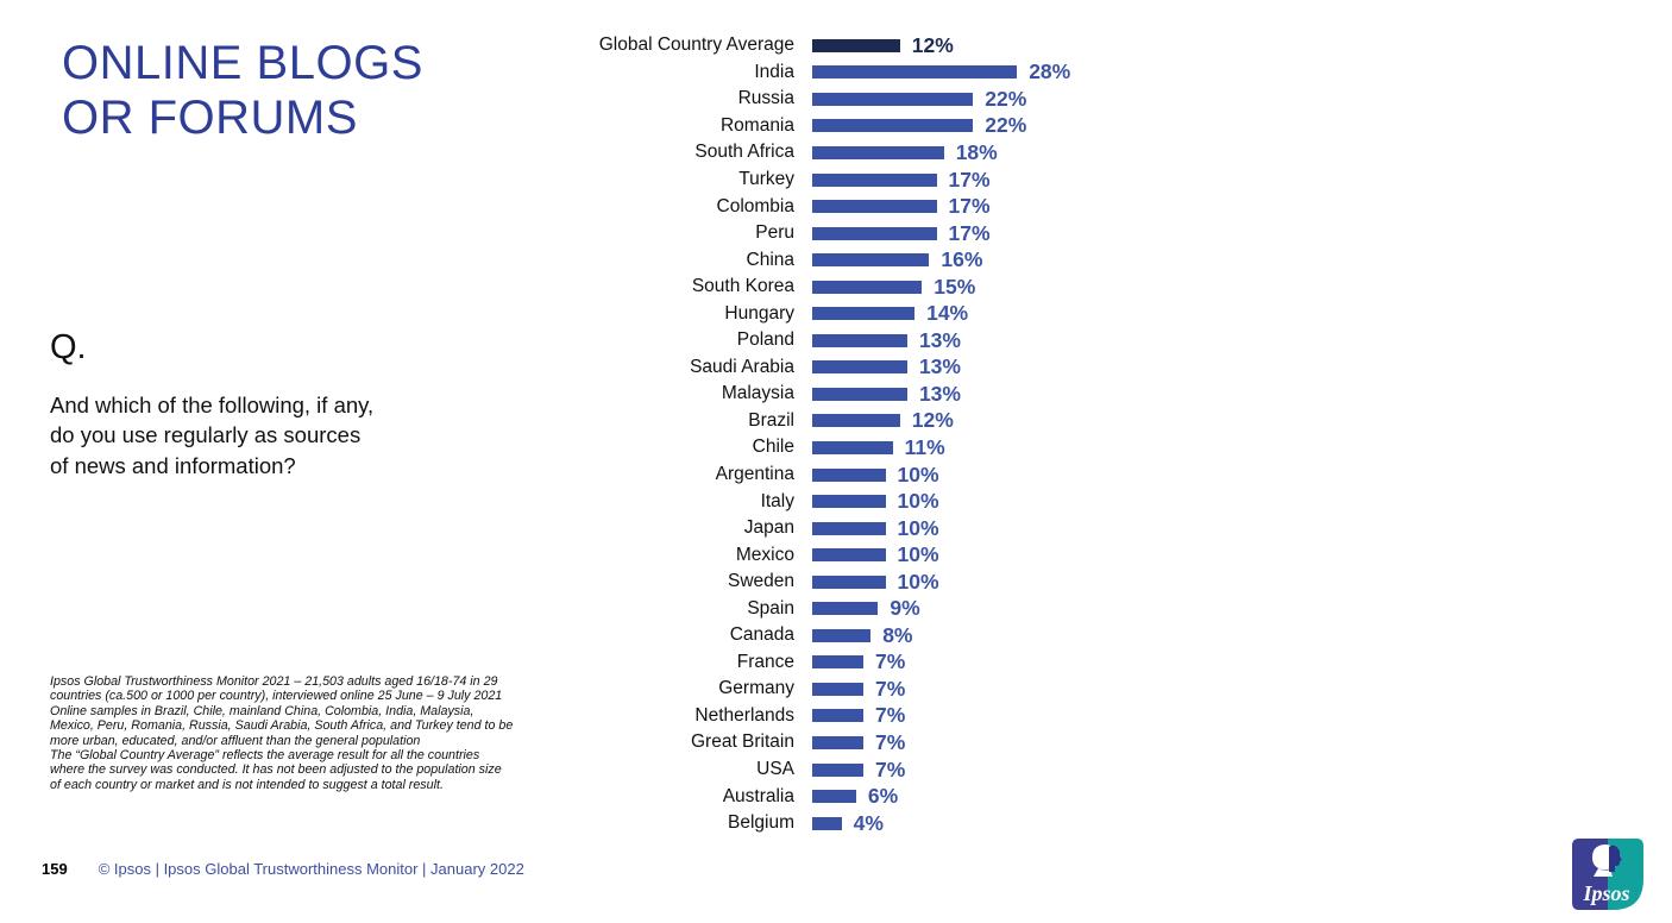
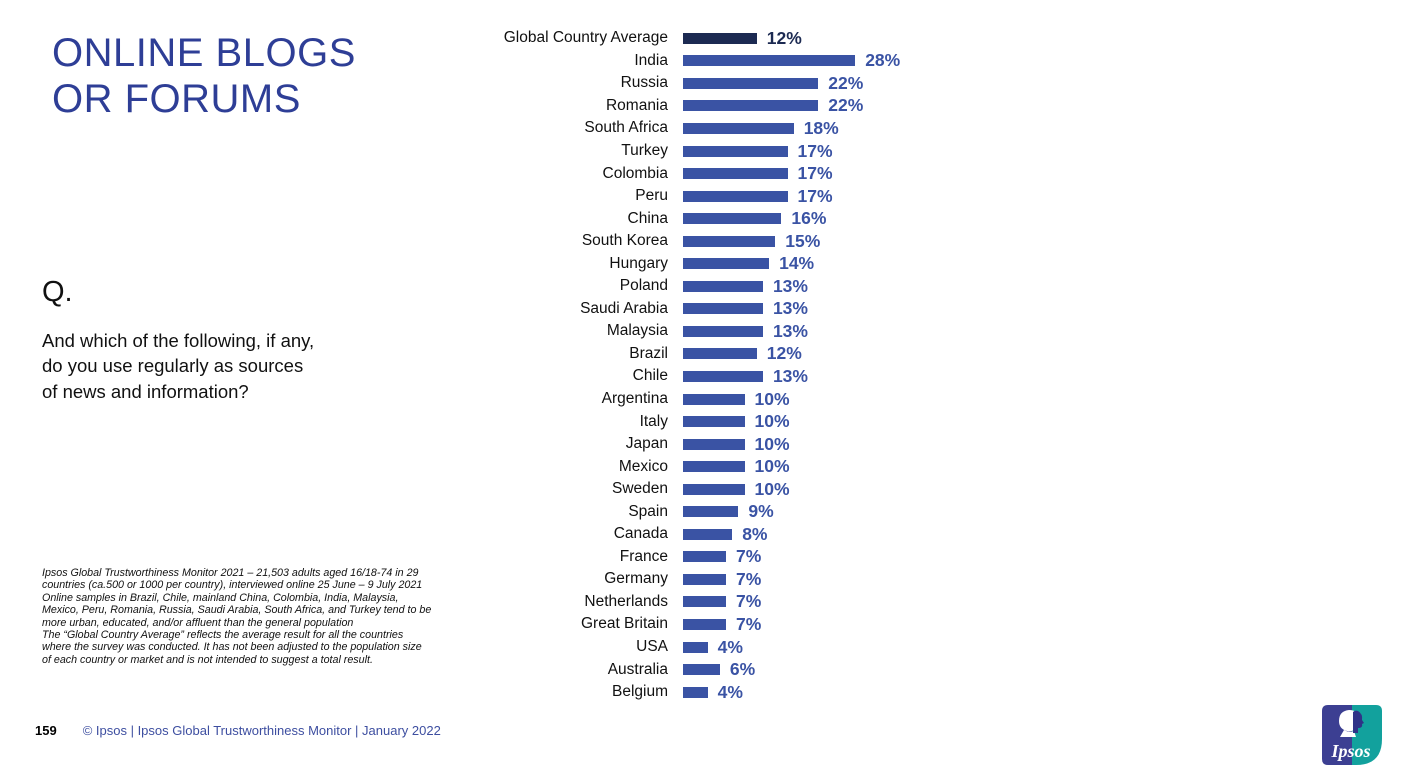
Chile: 11% -> 13%
USA: 7% -> 4%
